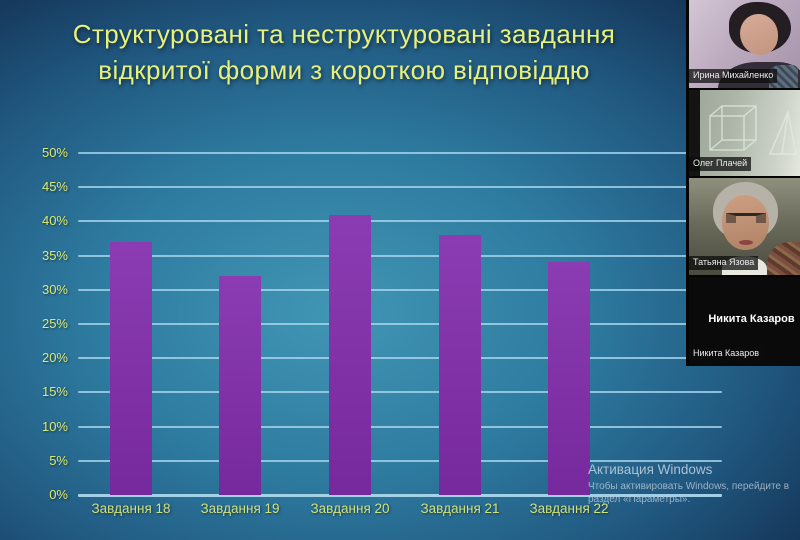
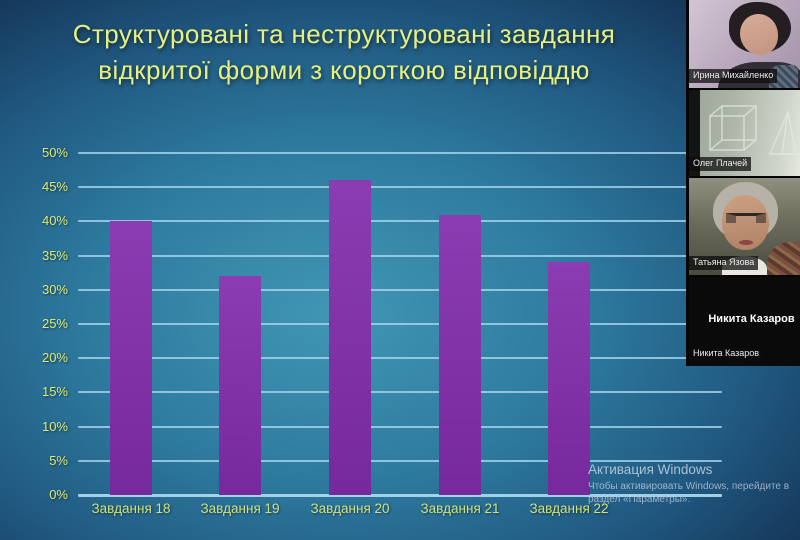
Завдання 18: 37% -> 40%
Завдання 20: 41% -> 46%
Завдання 21: 38% -> 41%
